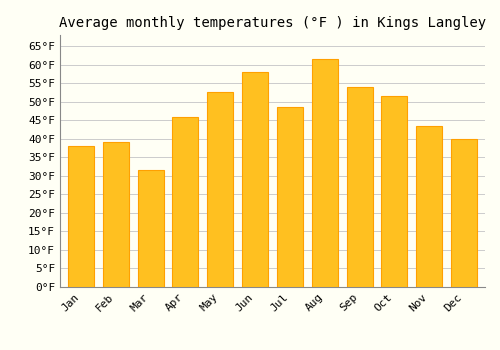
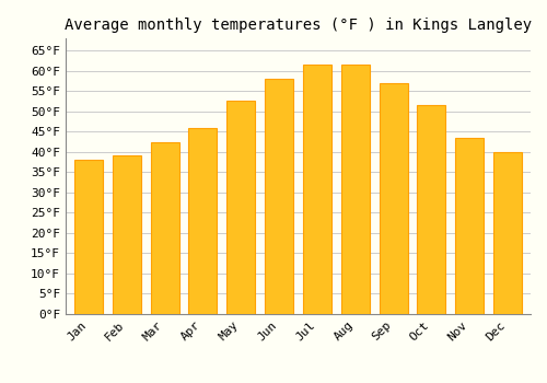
Mar: 31.5°F -> 42.5°F
Jul: 48.5°F -> 61.5°F
Sep: 54.0°F -> 57.0°F
